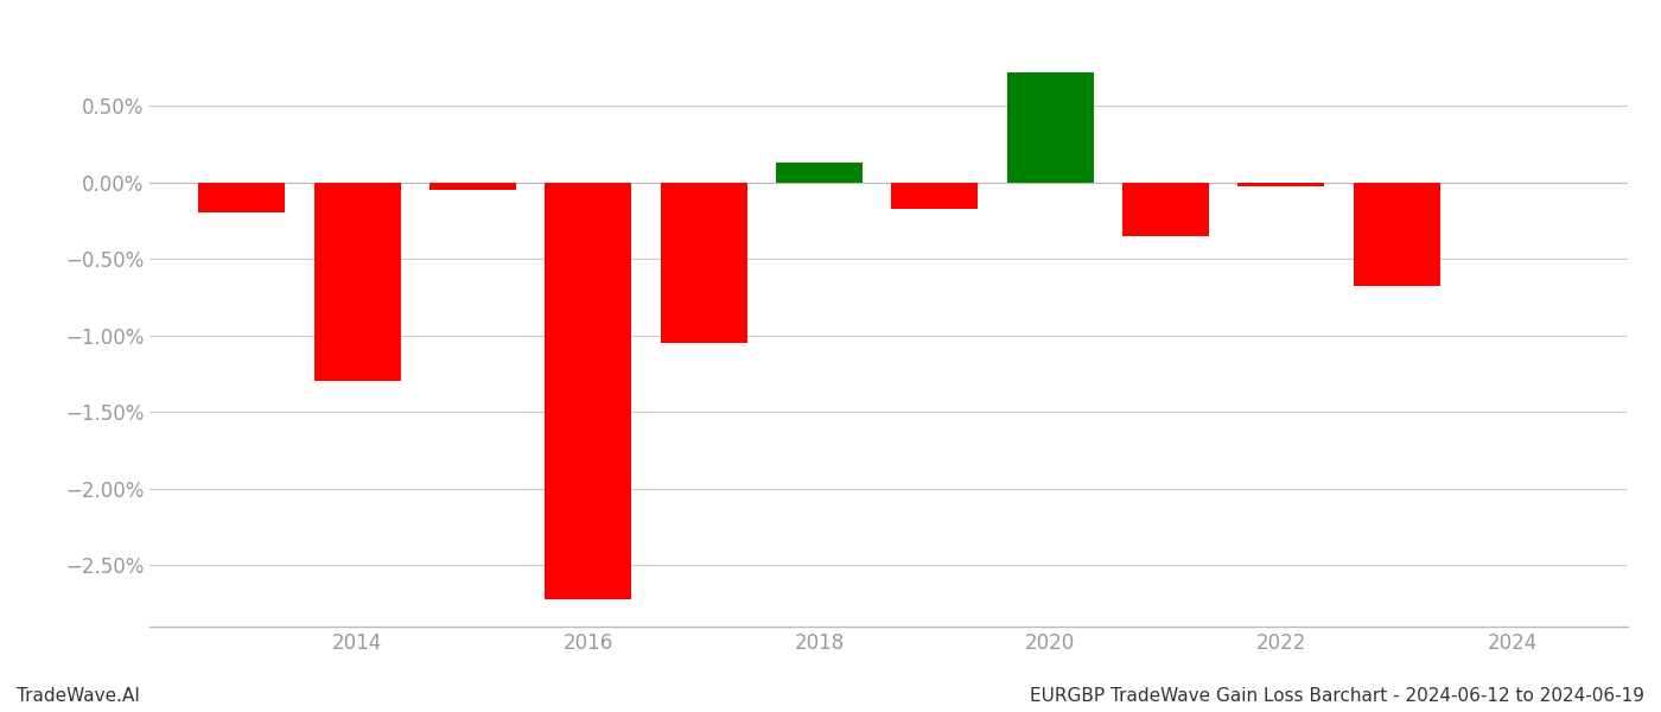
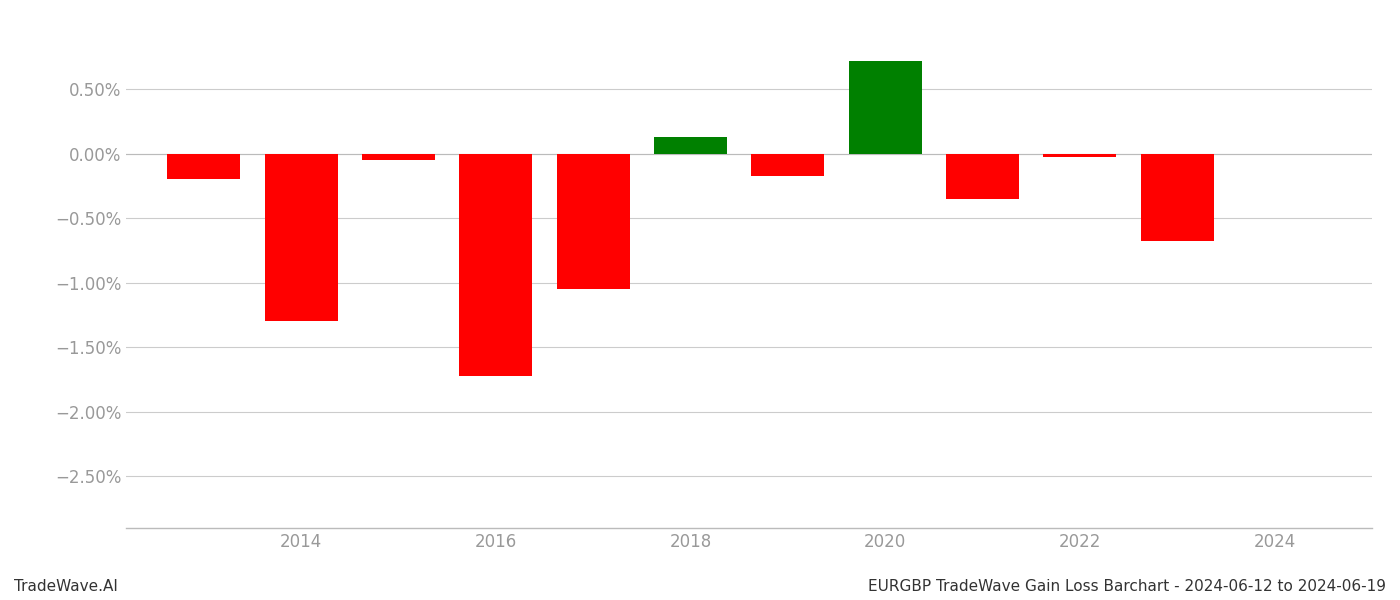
2016: -2.72% -> -1.72%
